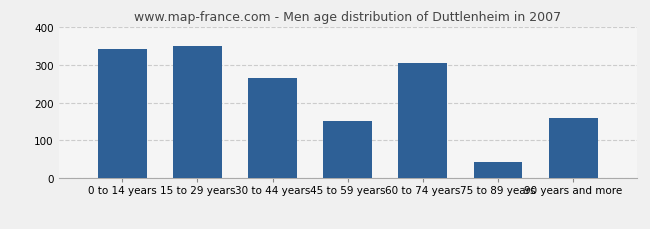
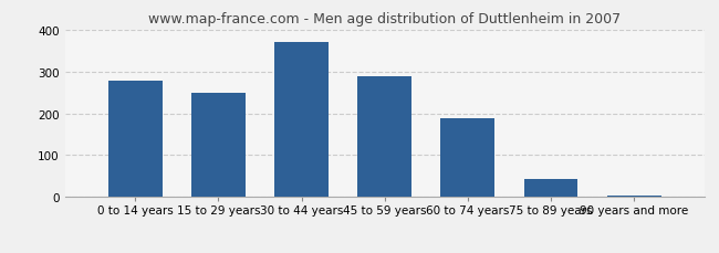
0 to 14 years: 340 -> 278
15 to 29 years: 350 -> 248
30 to 44 years: 265 -> 370
45 to 59 years: 150 -> 287
60 to 74 years: 305 -> 188
90 years and more: 160 -> 5
